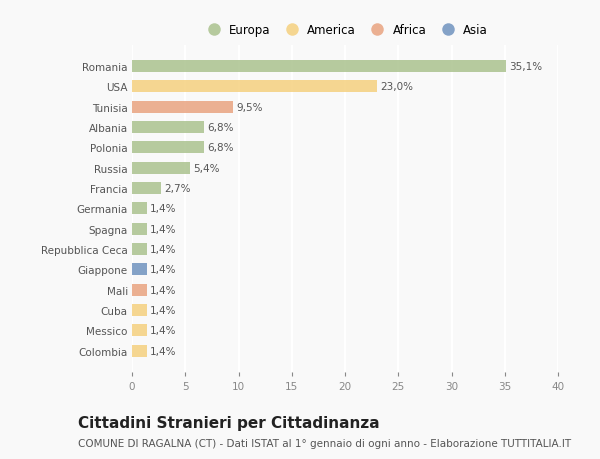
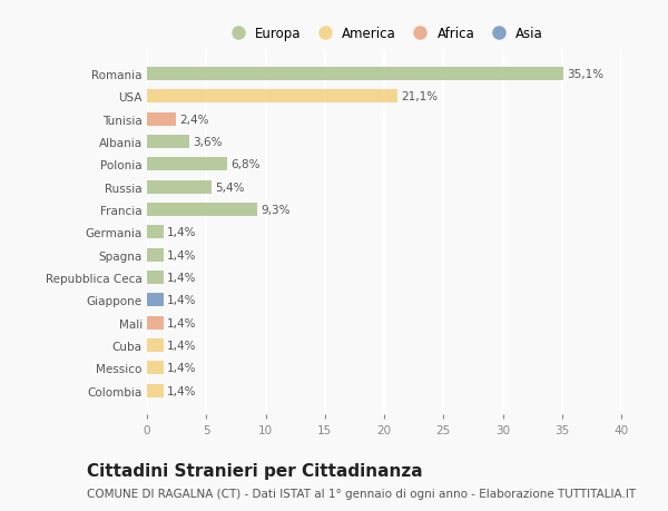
USA: 23,0% -> 21,1%
Tunisia: 9,5% -> 2,4%
Albania: 6,8% -> 3,6%
Francia: 2,7% -> 9,3%
